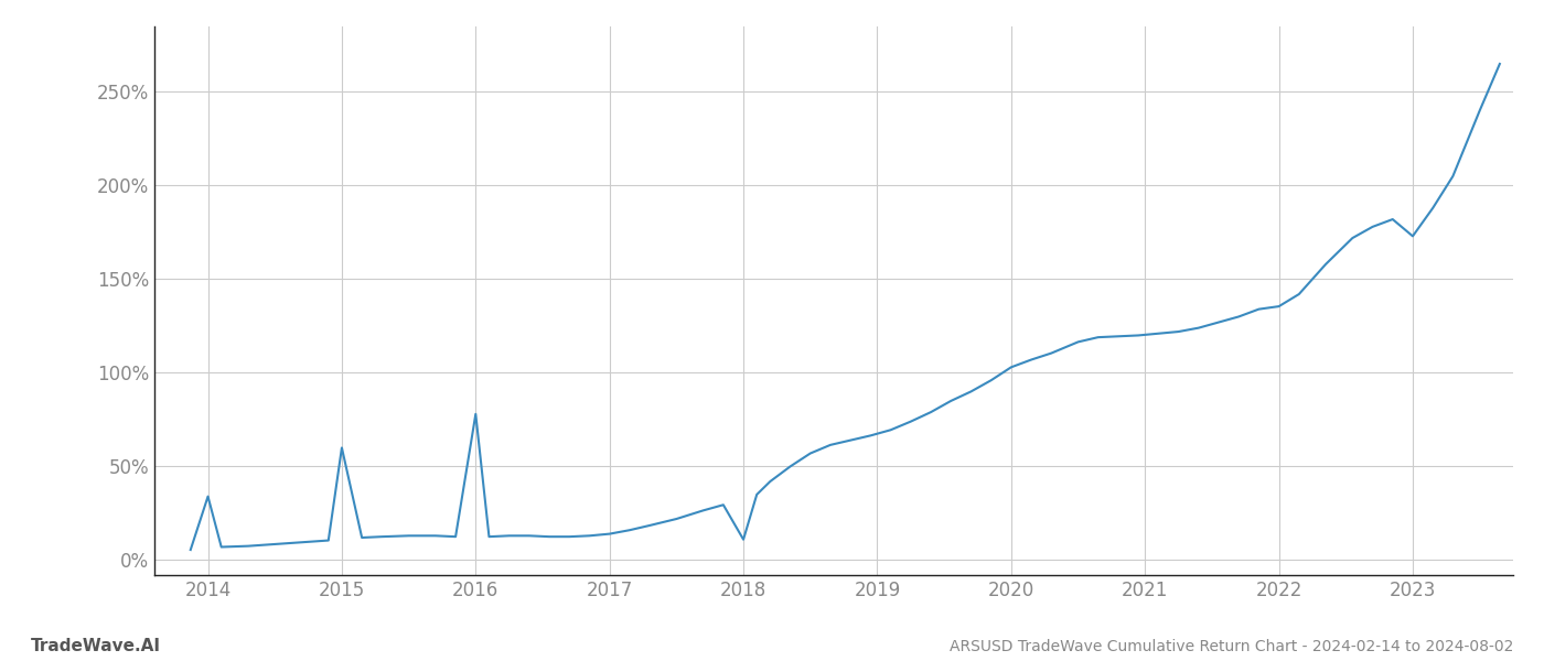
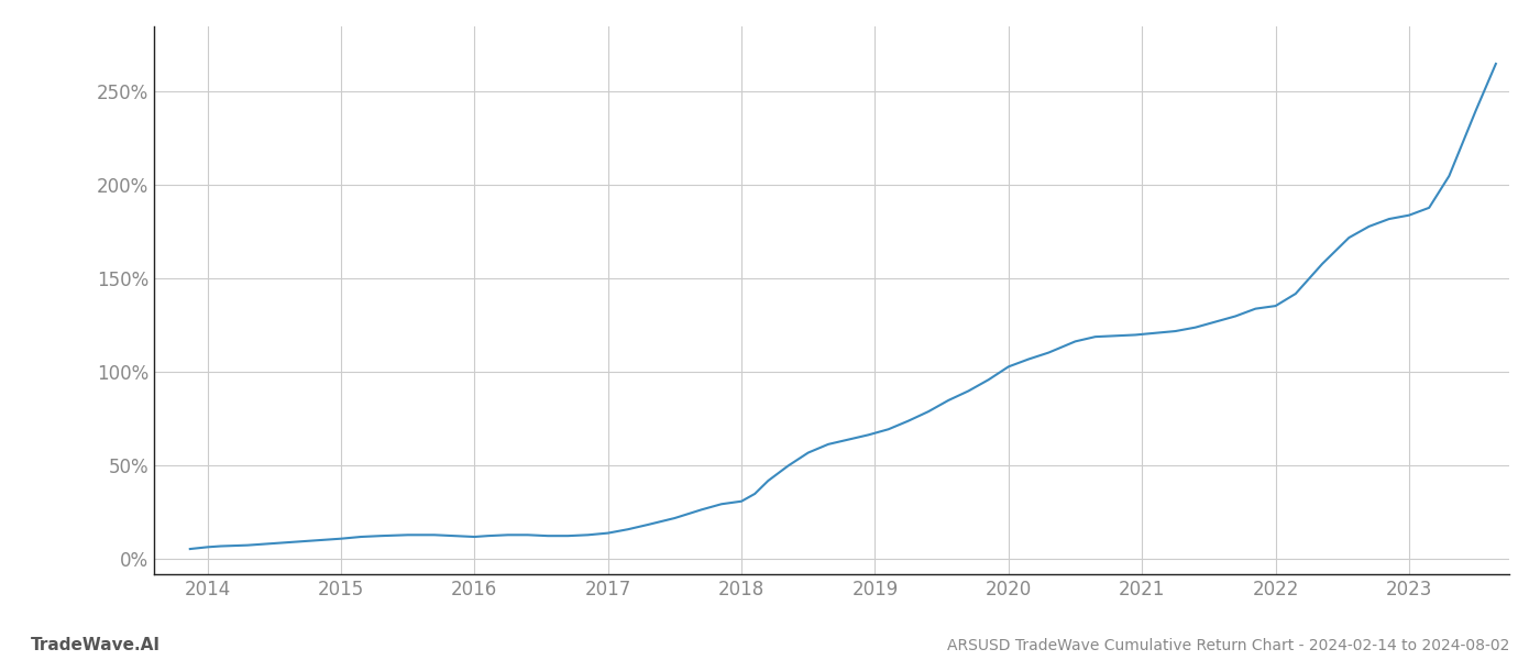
2014: 34% -> 6%
2015: 60% -> 11%
2016: 78% -> 12%
2018: 11% -> 31%
2023: 173% -> 184%
